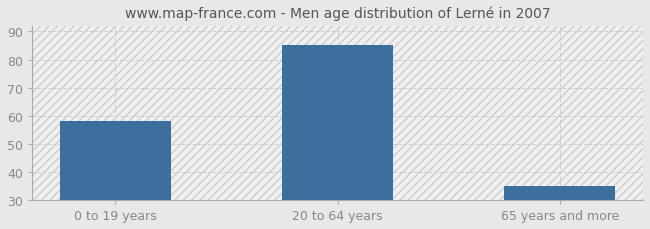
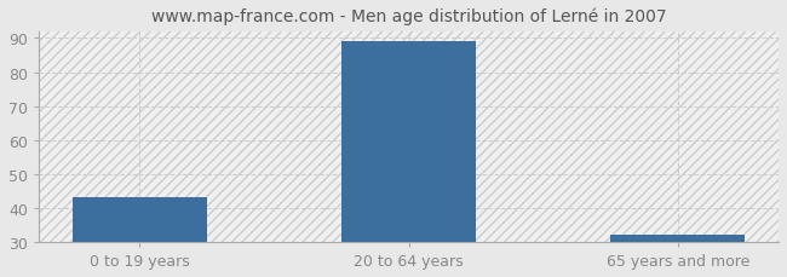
0 to 19 years: 58 -> 43
20 to 64 years: 85 -> 89
65 years and more: 35 -> 32
